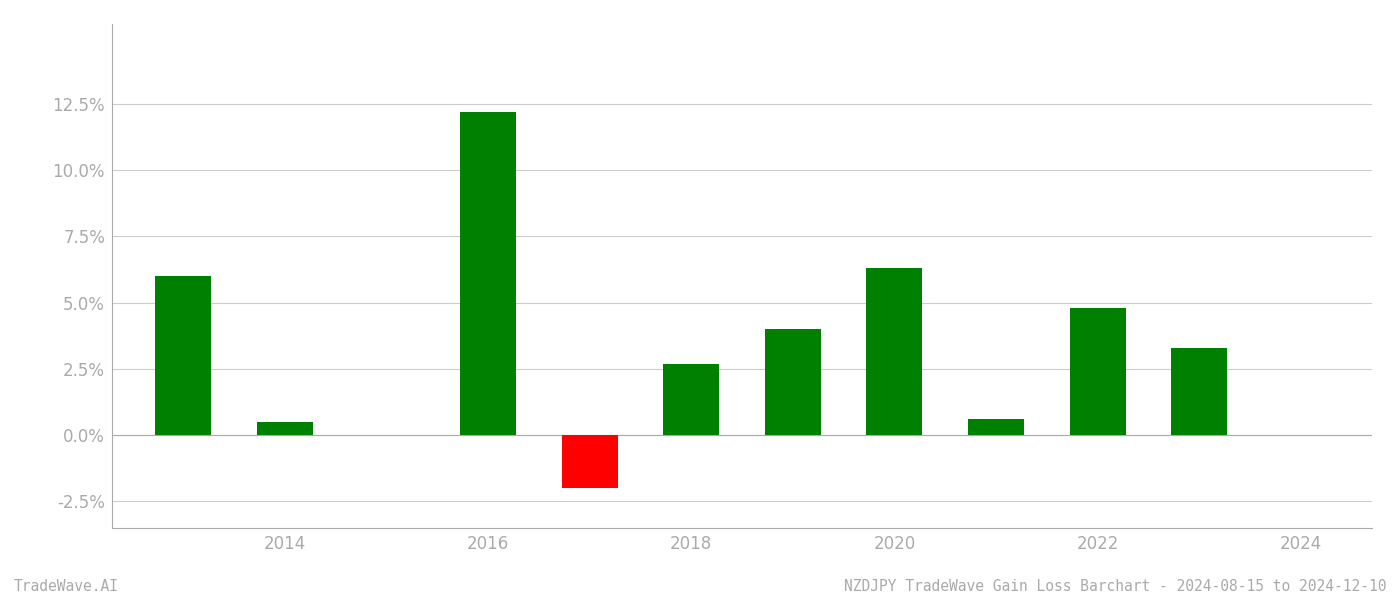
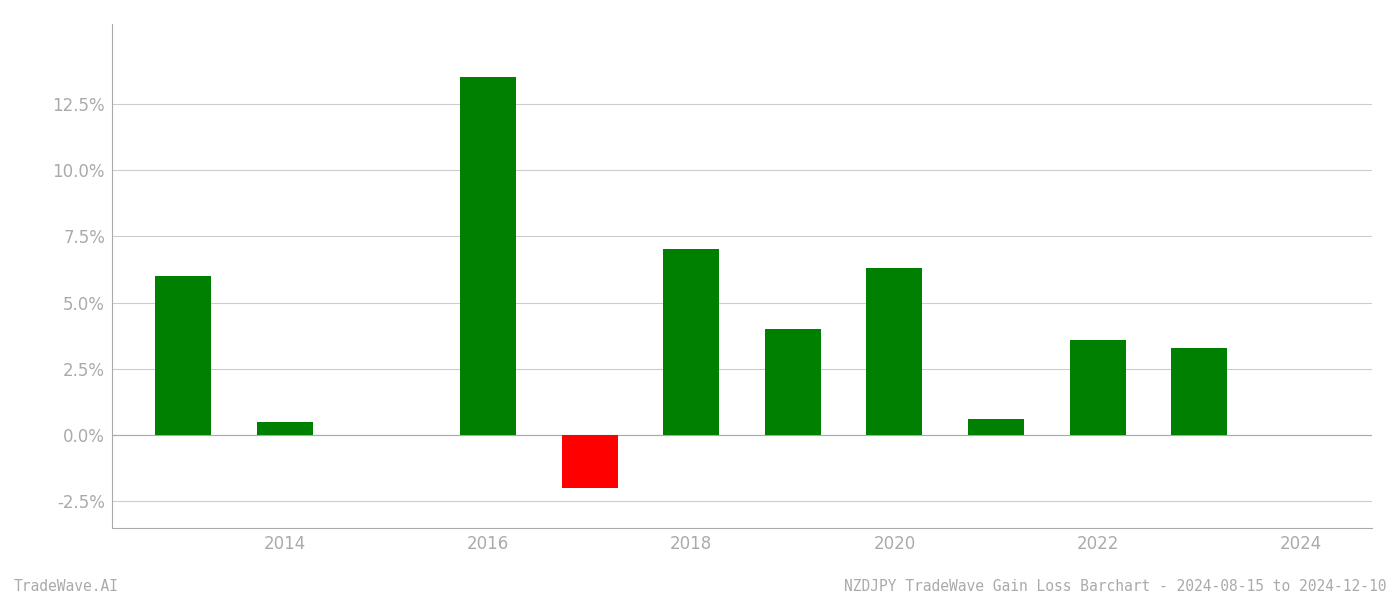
2016: 12.2% -> 13.5%
2018: 2.7% -> 7.0%
2022: 4.8% -> 3.6%
